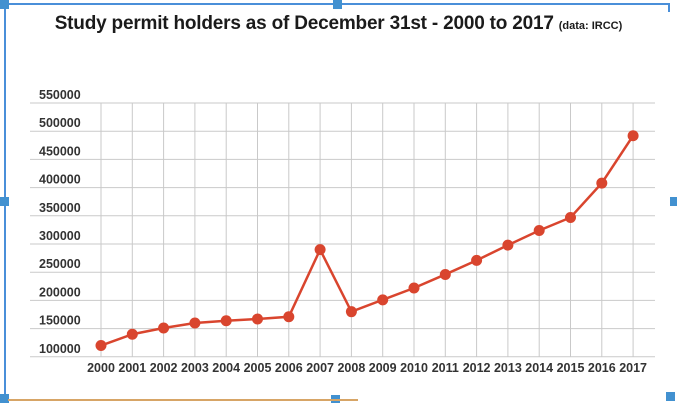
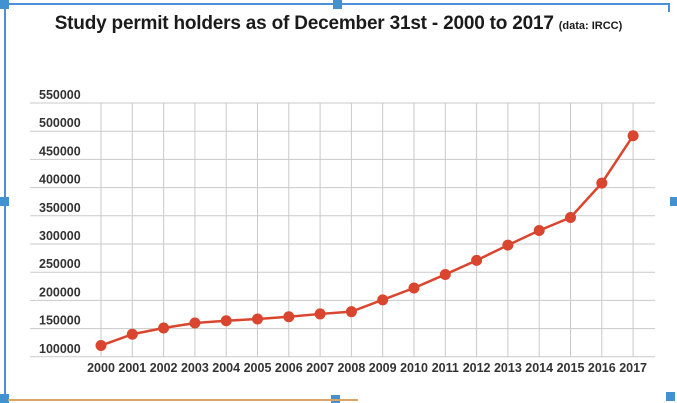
2007: 290000 -> 180000
